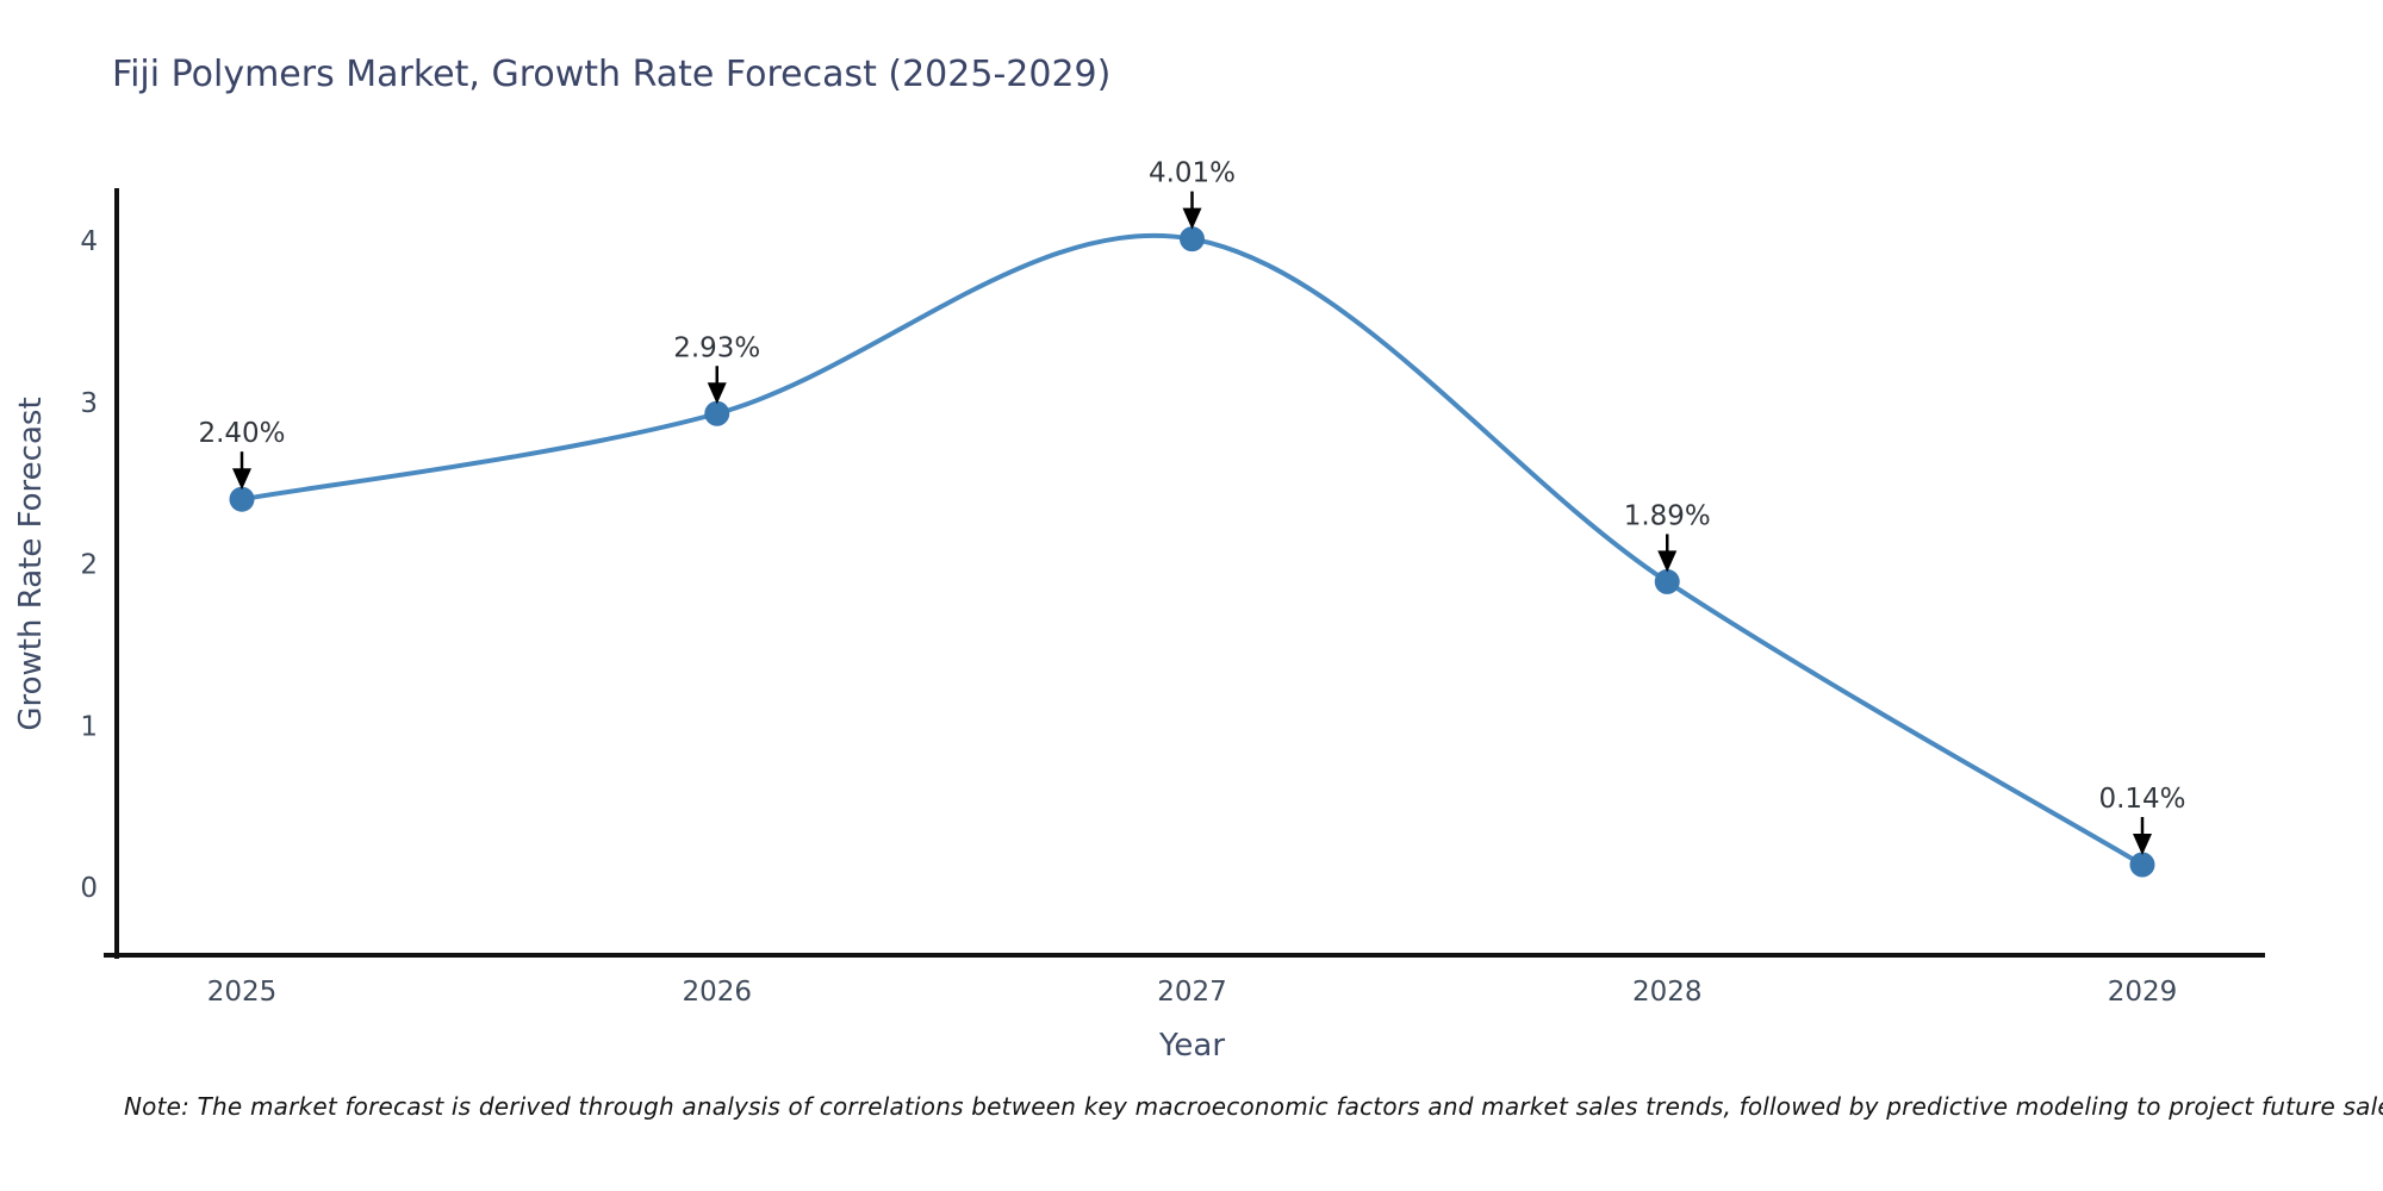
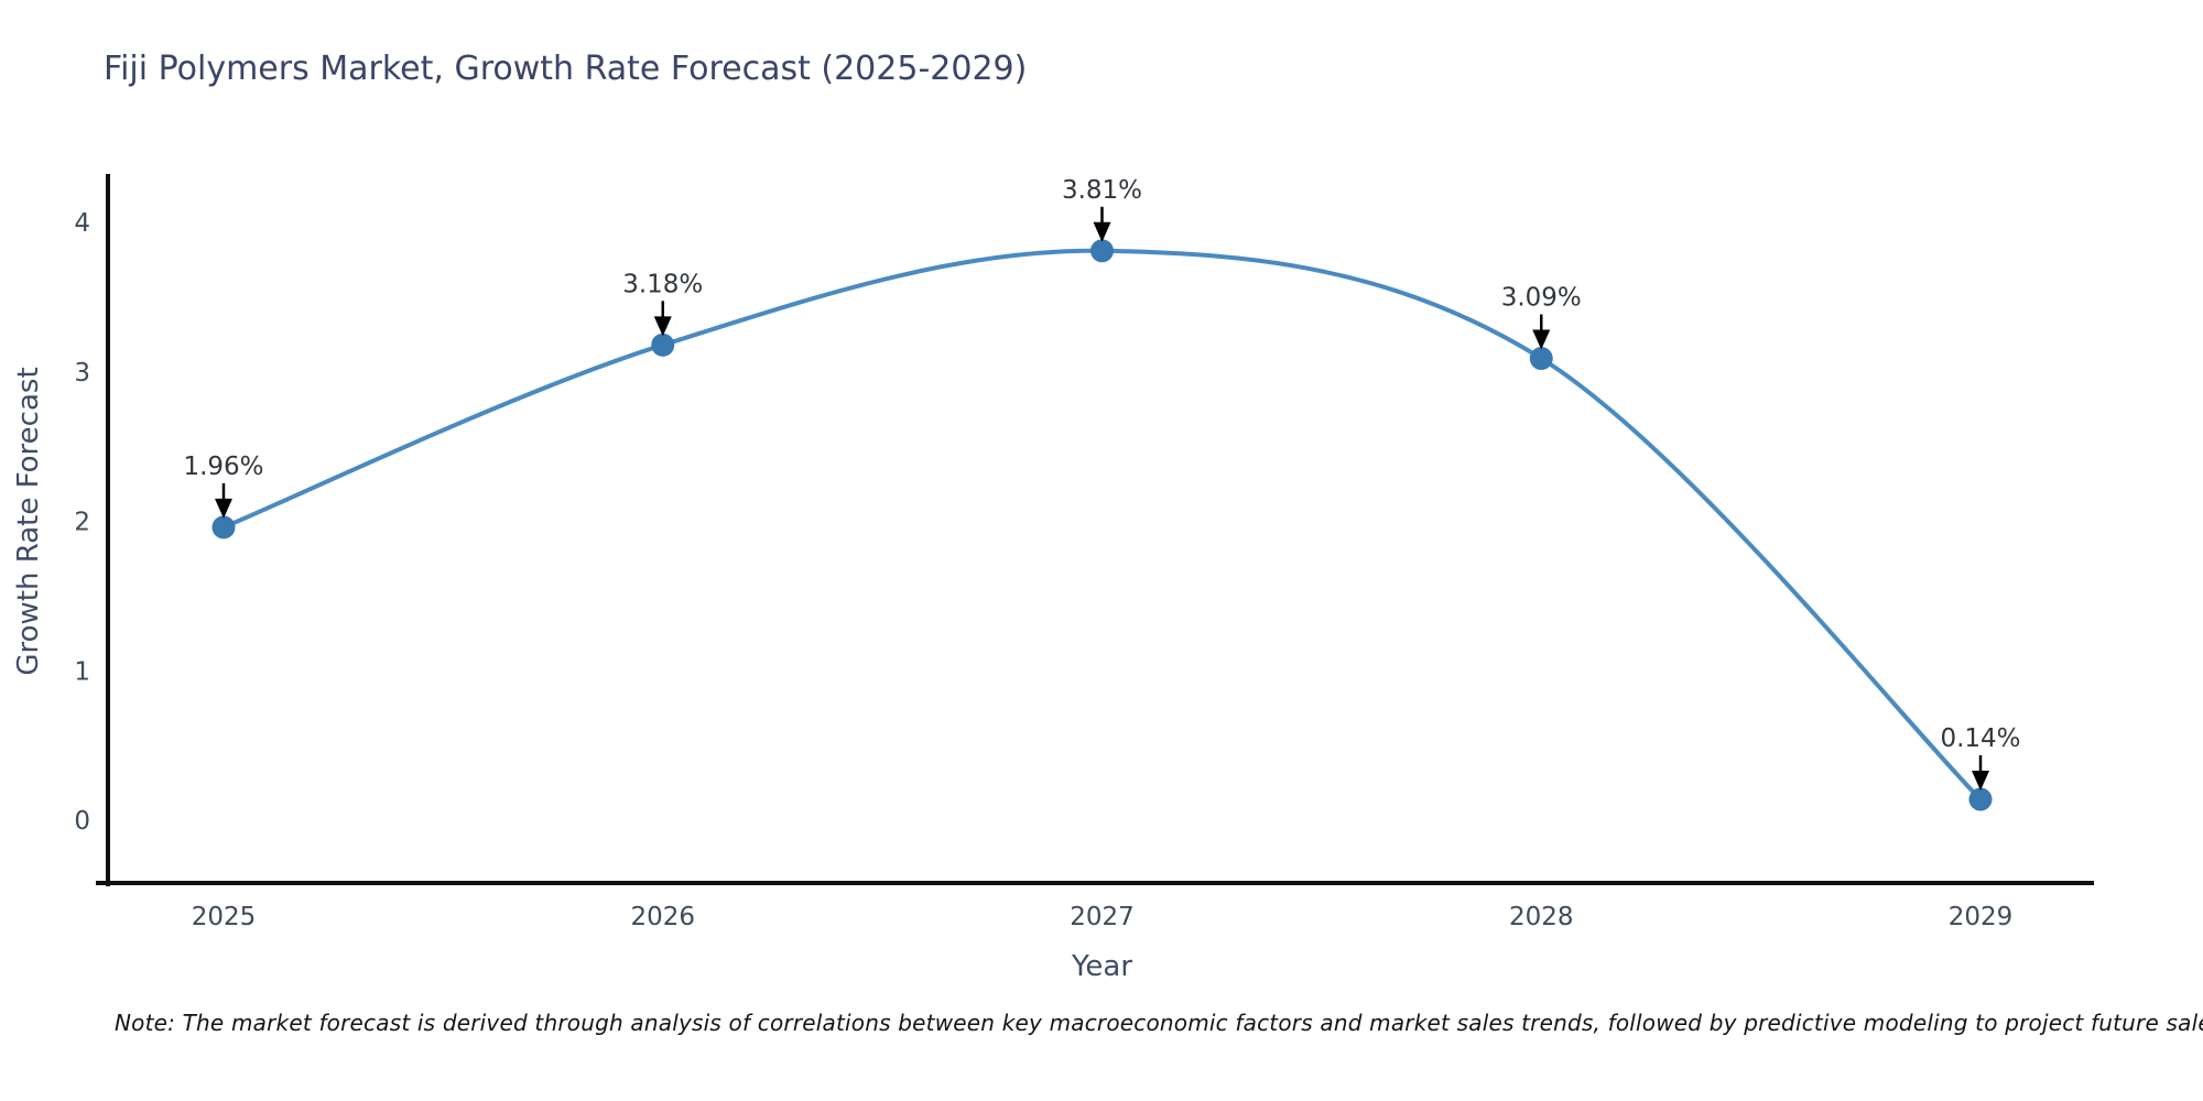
2025: 2.40% -> 1.96%
2026: 2.93% -> 3.18%
2027: 4.01% -> 3.81%
2028: 1.89% -> 3.09%
